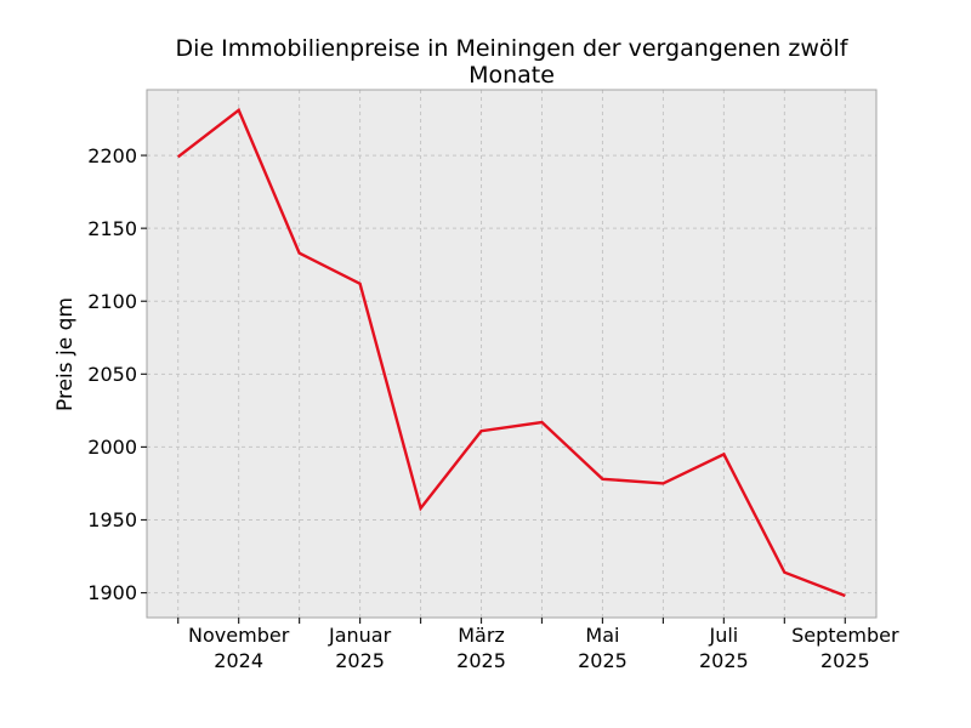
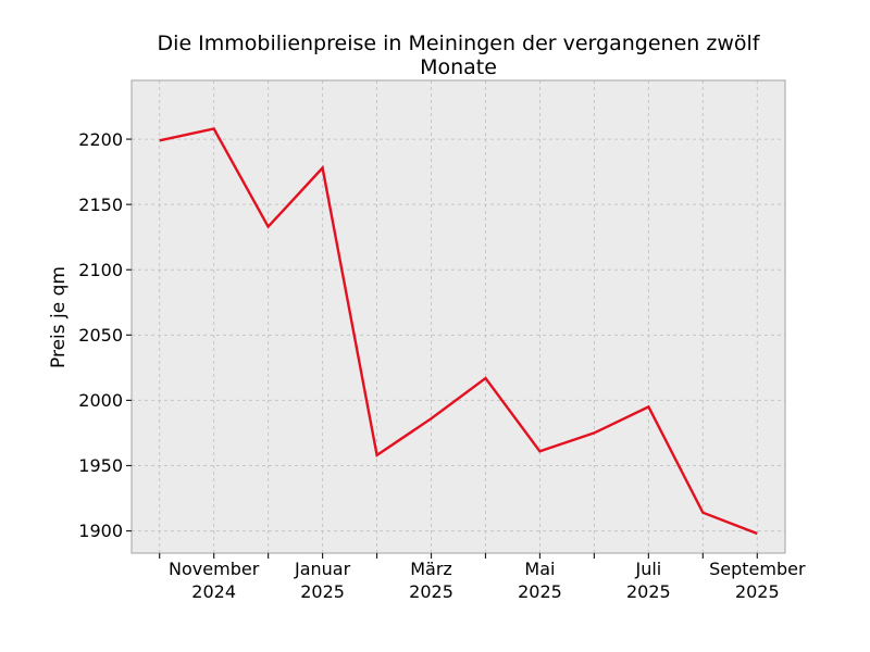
November 2024: 2231 -> 2208
Januar 2025: 2112 -> 2178
März 2025: 2011 -> 1986
Mai 2025: 1978 -> 1961
